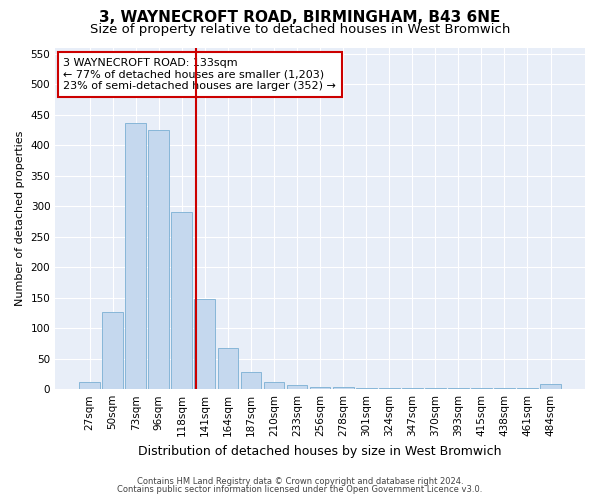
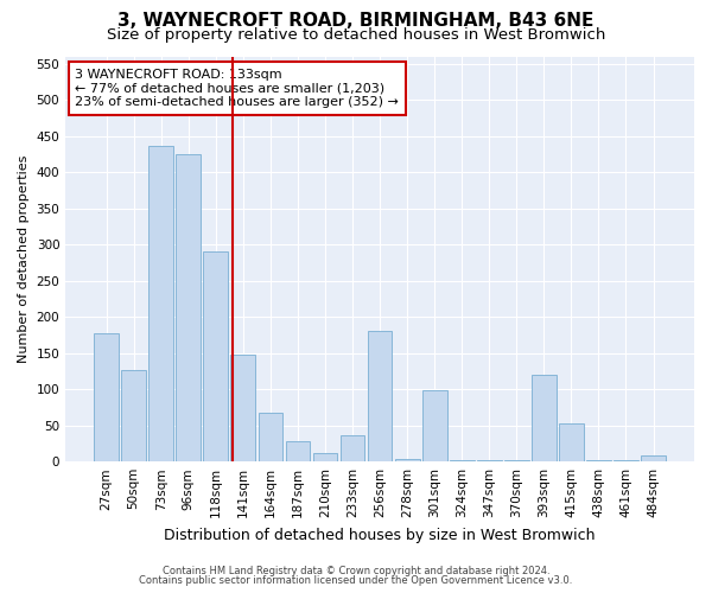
27sqm: 12 -> 178
233sqm: 7 -> 36
256sqm: 4 -> 180
301sqm: 2 -> 98
393sqm: 2 -> 120
415sqm: 2 -> 52
